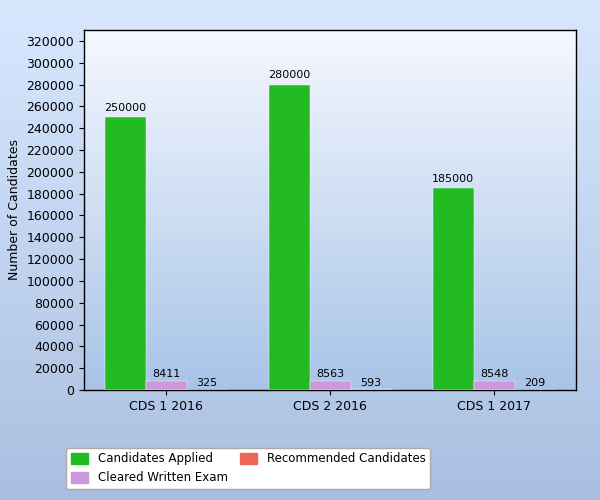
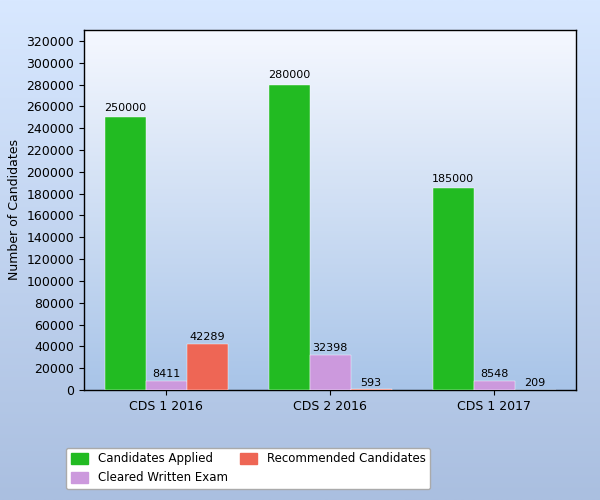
Recommended Candidates/CDS 1 2016: 325 -> 42289
Cleared Written Exam/CDS 2 2016: 8563 -> 32398
